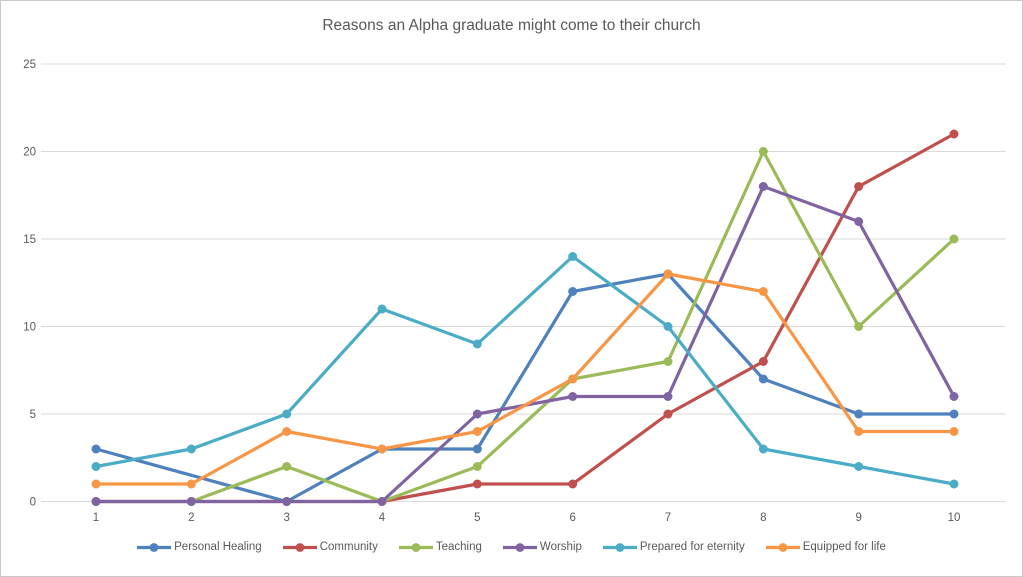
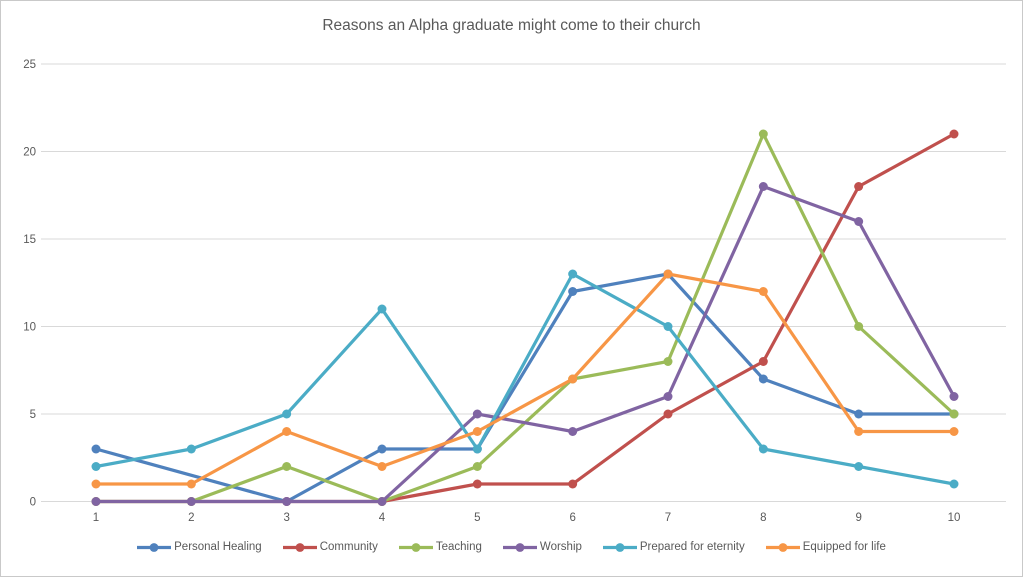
Equipped for life/4: 3 -> 2
Prepared for eternity/5: 9 -> 3
Worship/6: 6 -> 4
Prepared for eternity/6: 14 -> 13
Teaching/8: 20 -> 21
Teaching/10: 15 -> 5
